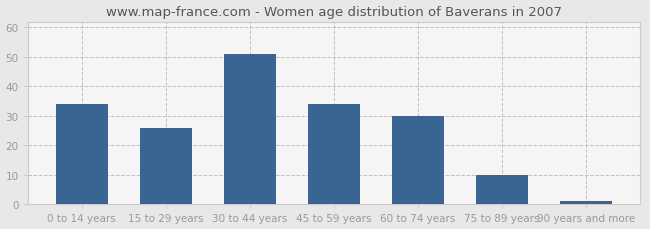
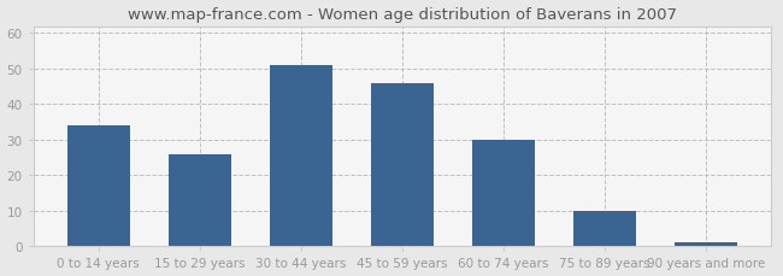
45 to 59 years: 34 -> 46
